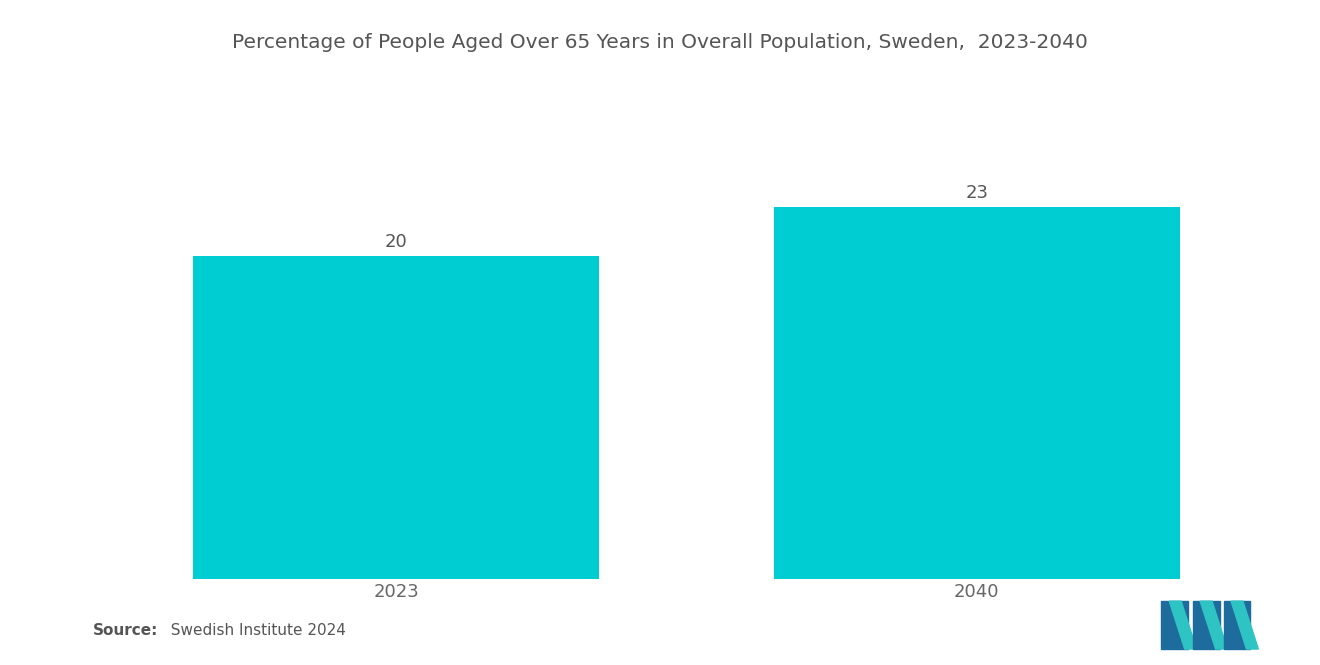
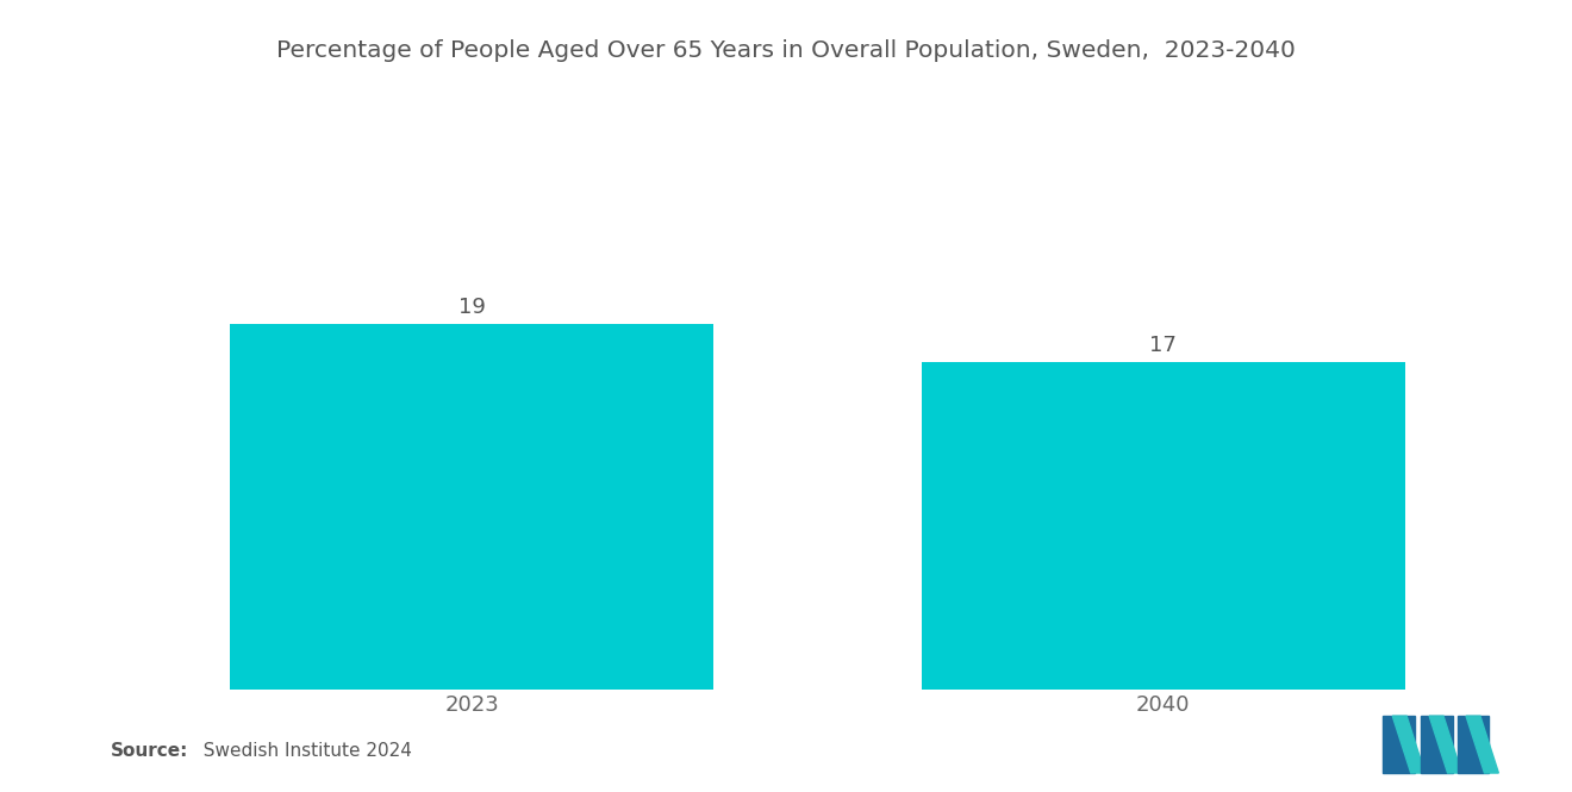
2023: 20 -> 19
2040: 23 -> 17
